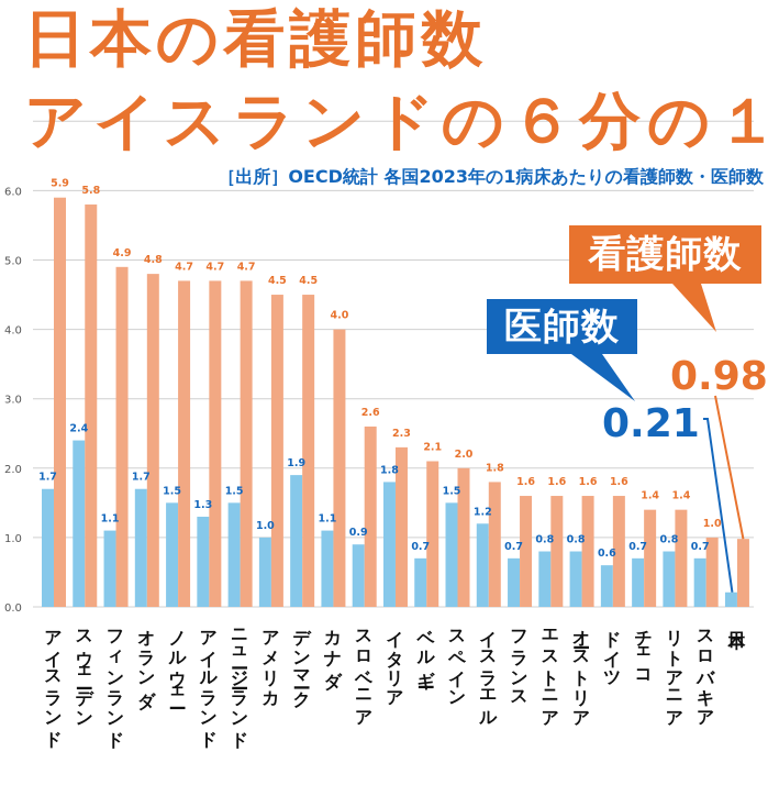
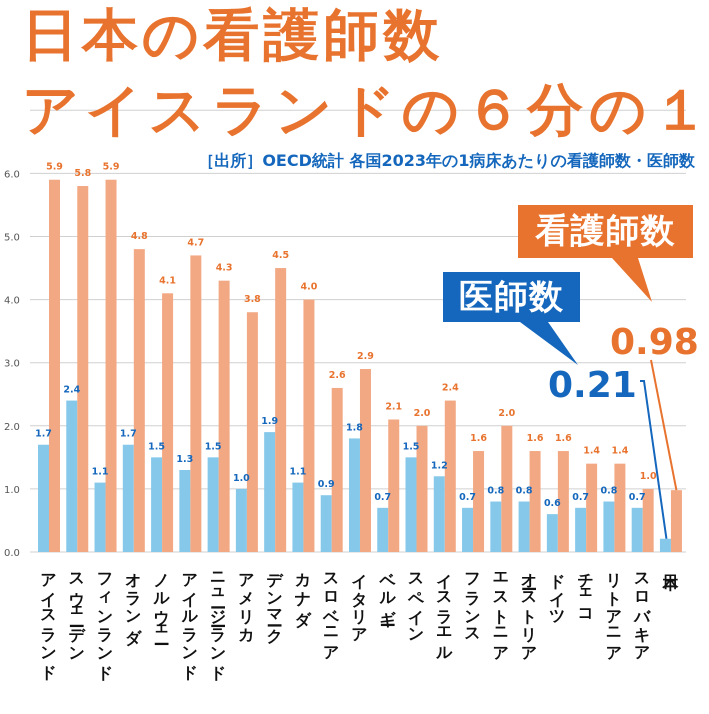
看護師数/フィンランド: 4.9 -> 5.9
看護師数/ノルウェー: 4.7 -> 4.1
看護師数/ニュージーランド: 4.7 -> 4.3
看護師数/アメリカ: 4.5 -> 3.8
看護師数/イタリア: 2.3 -> 2.9
看護師数/イスラエル: 1.8 -> 2.4
看護師数/エストニア: 1.6 -> 2.0
